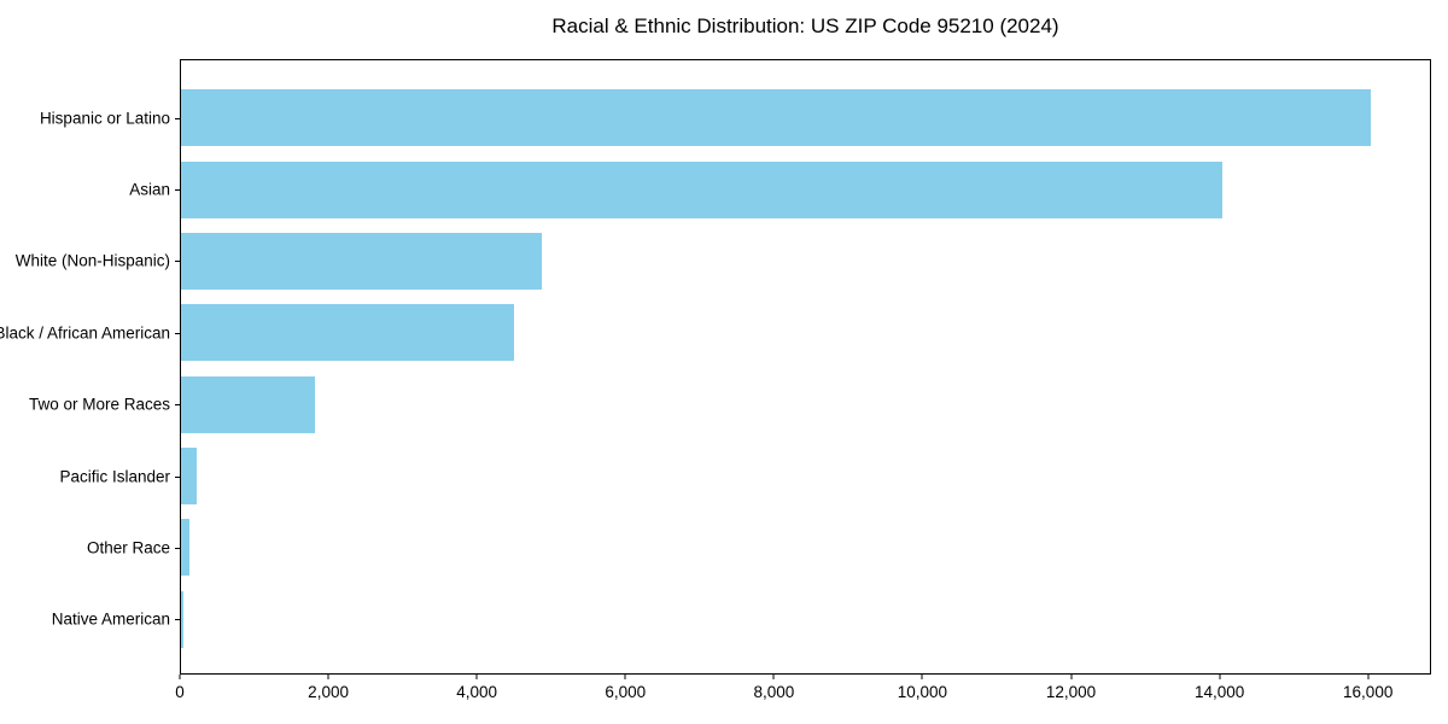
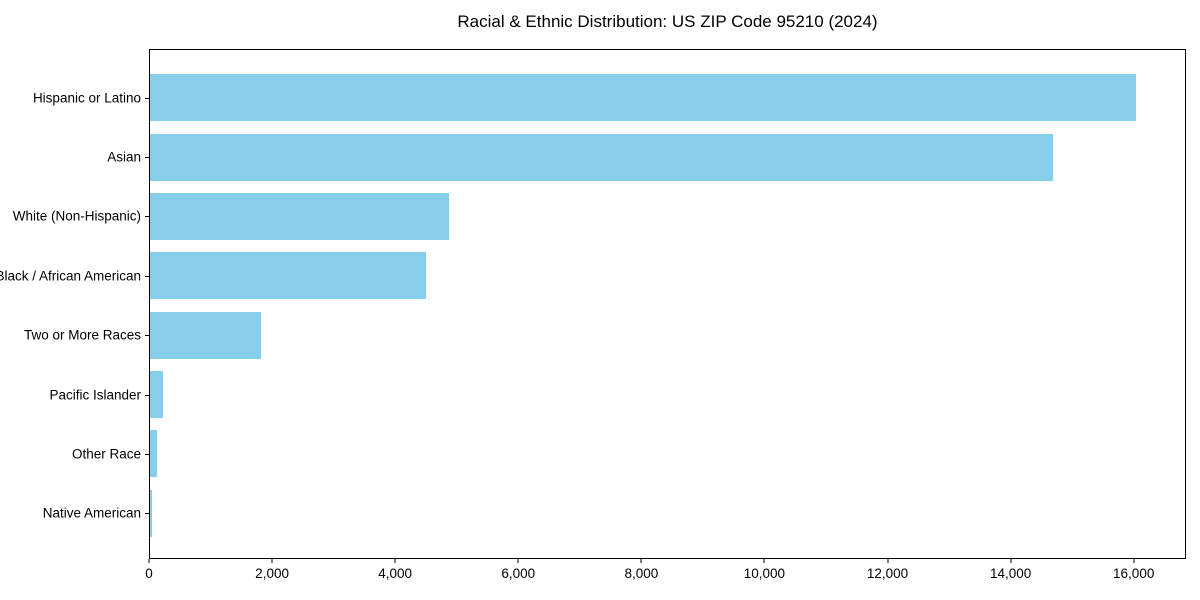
Asian: 14000 -> 14700
